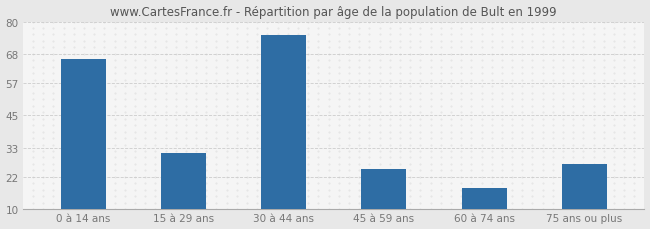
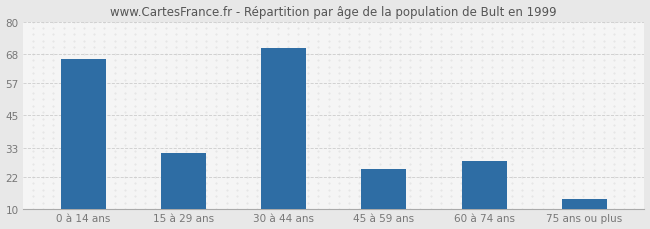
30 à 44 ans: 75 -> 70
60 à 74 ans: 18 -> 28
75 ans ou plus: 27 -> 14
